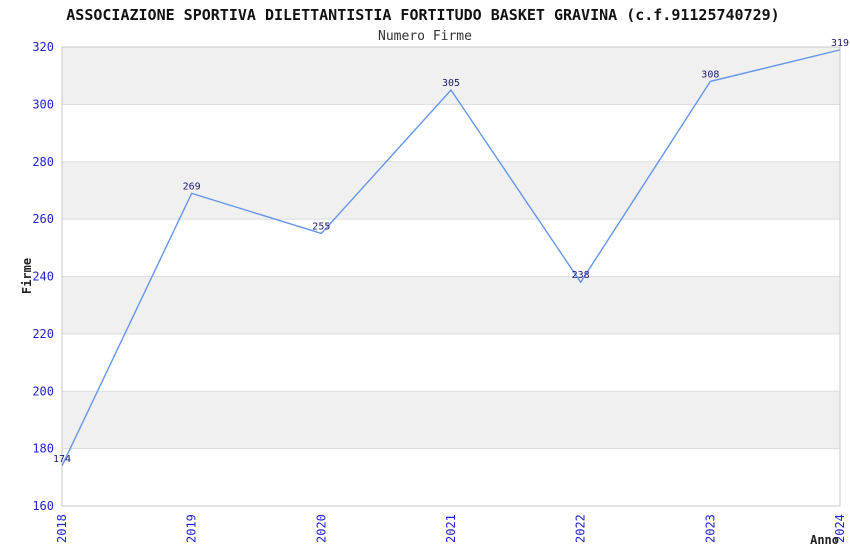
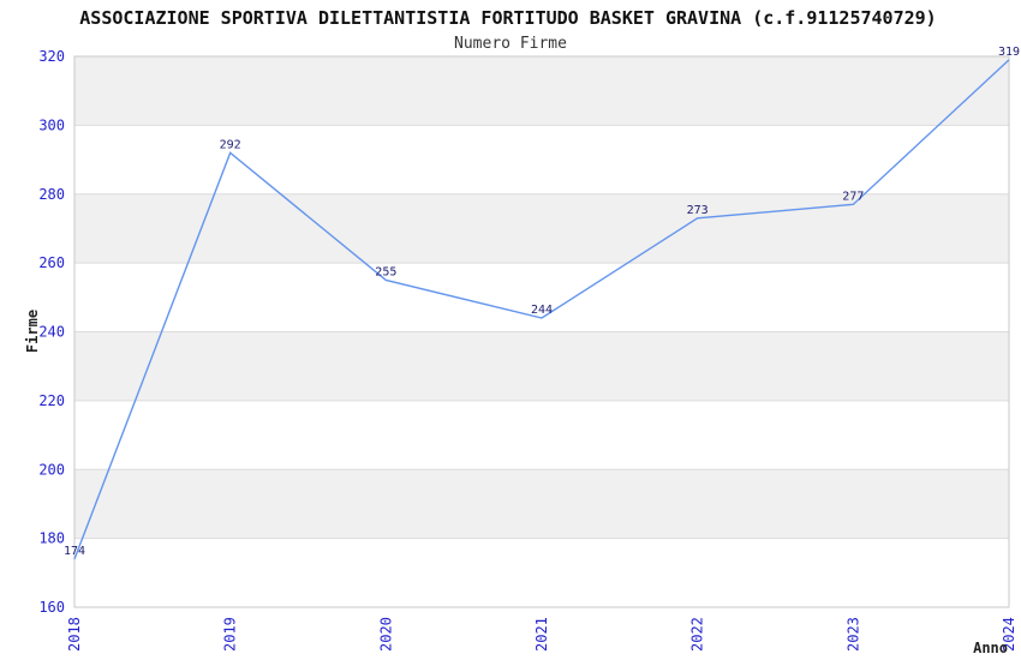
2019: 269 -> 292
2021: 305 -> 244
2022: 238 -> 273
2023: 308 -> 277
